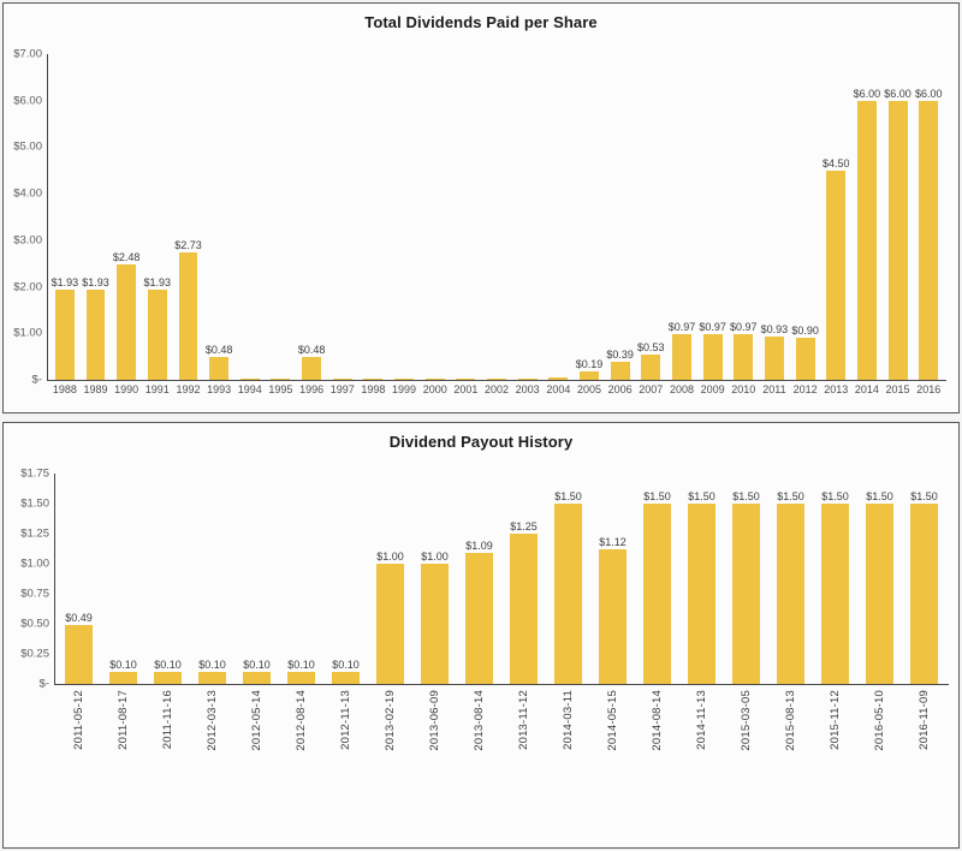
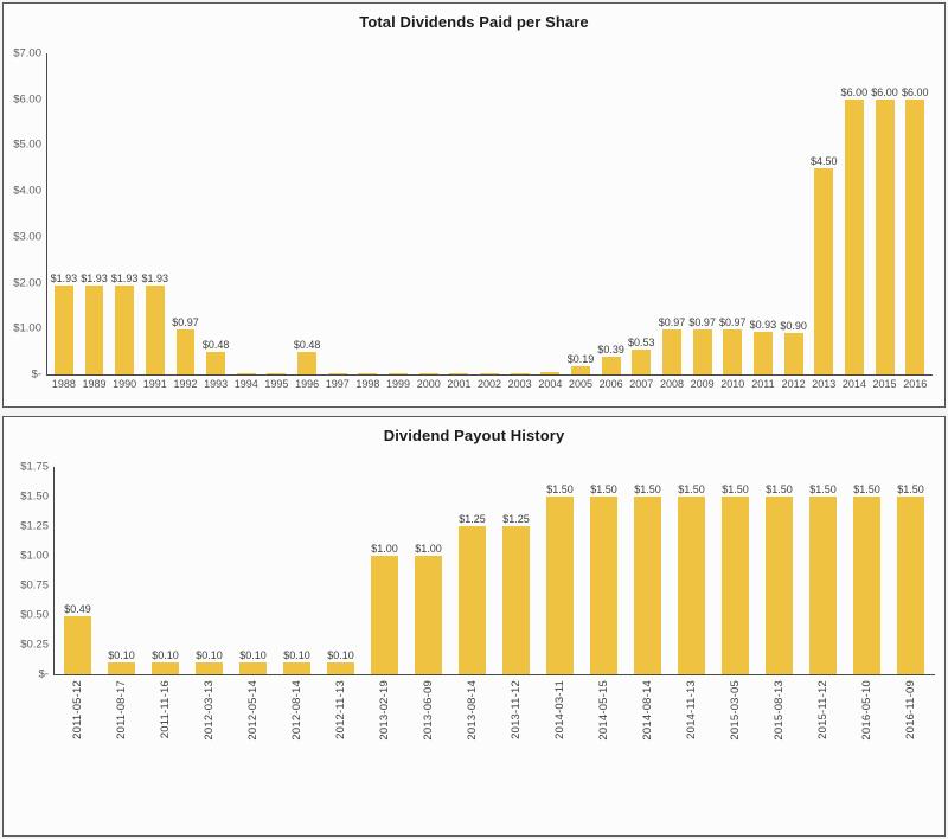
Total Dividends Paid per Share/1990: $2.48 -> $1.93
Total Dividends Paid per Share/1992: $2.73 -> $0.97
Dividend Payout History/2013-08-14: $1.09 -> $1.25
Dividend Payout History/2014-05-15: $1.12 -> $1.50
